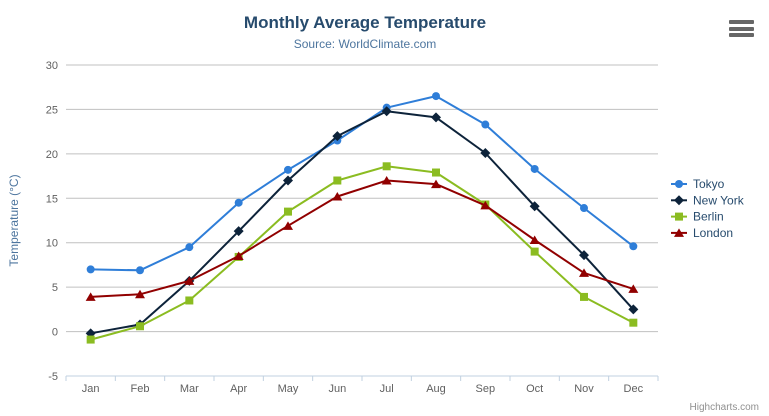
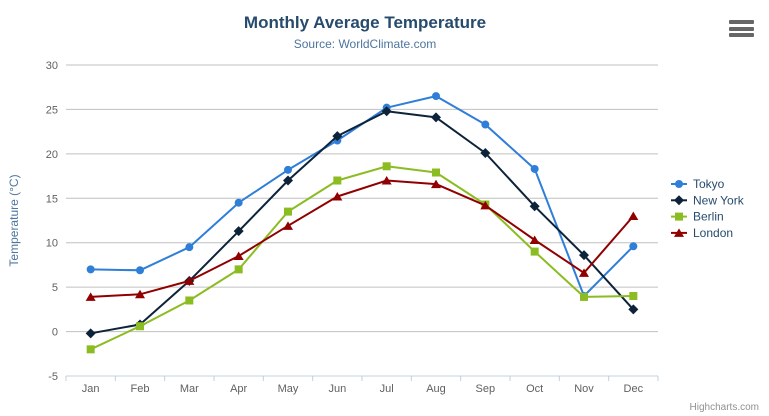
Berlin/Jan: -1 -> -2
Berlin/Apr: 8 -> 7
Tokyo/Nov: 14 -> 4
Berlin/Dec: 1 -> 4
London/Dec: 5 -> 13
